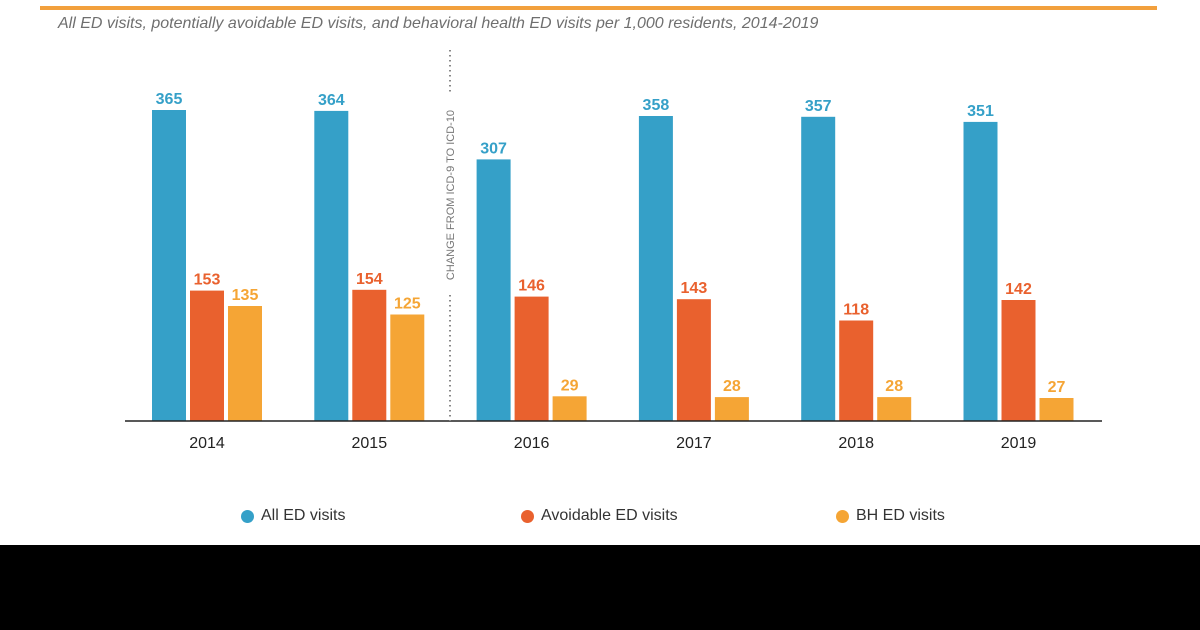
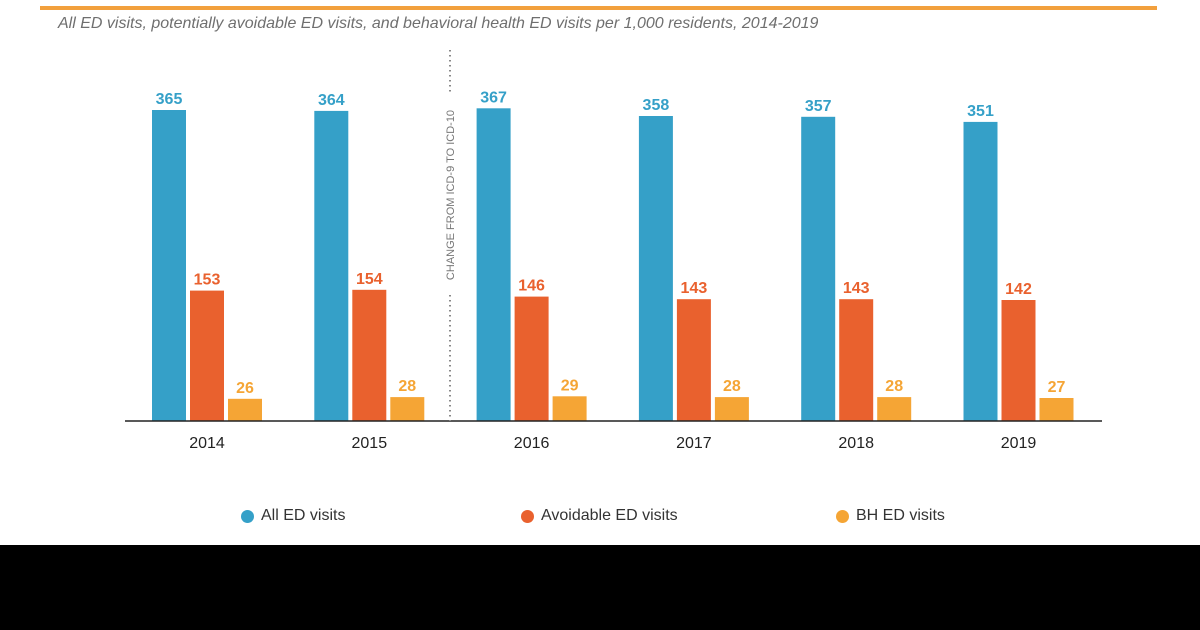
BH ED visits/2014: 135 -> 26
BH ED visits/2015: 125 -> 28
All ED visits/2016: 307 -> 367
Avoidable ED visits/2018: 118 -> 143
